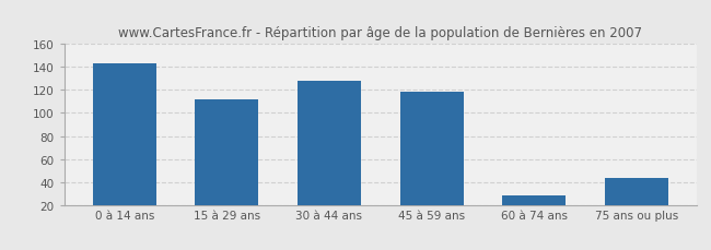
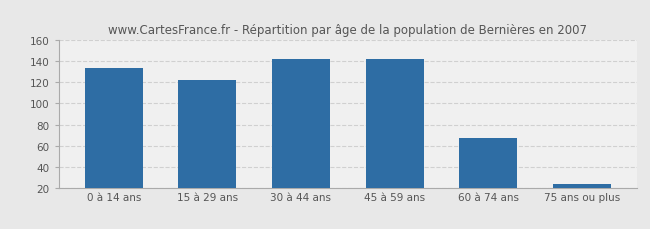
0 à 14 ans: 143 -> 134
15 à 29 ans: 112 -> 122
30 à 44 ans: 128 -> 142
45 à 59 ans: 119 -> 142
60 à 74 ans: 28 -> 67
75 ans ou plus: 43 -> 23
